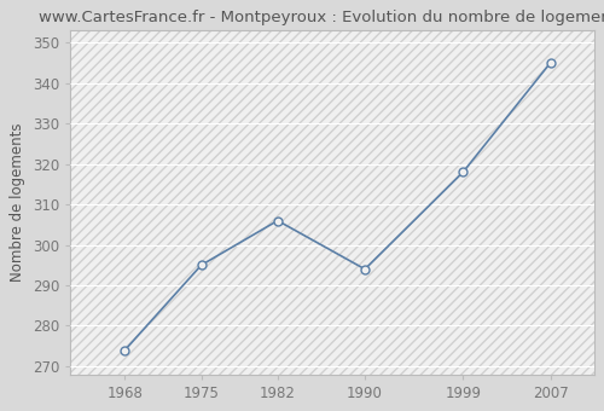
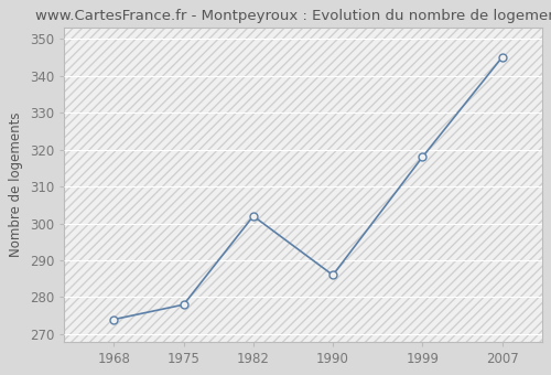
1975: 295 -> 278
1982: 306 -> 302
1990: 294 -> 286
